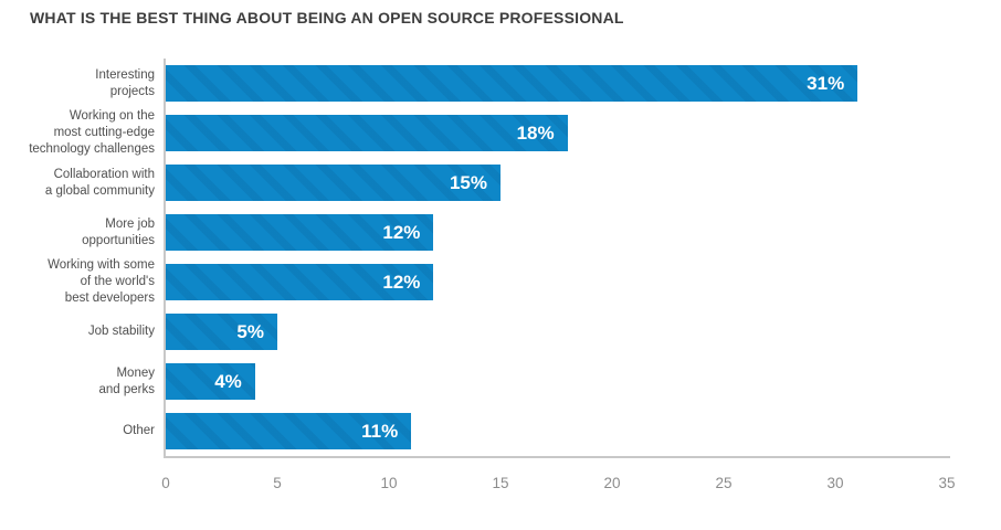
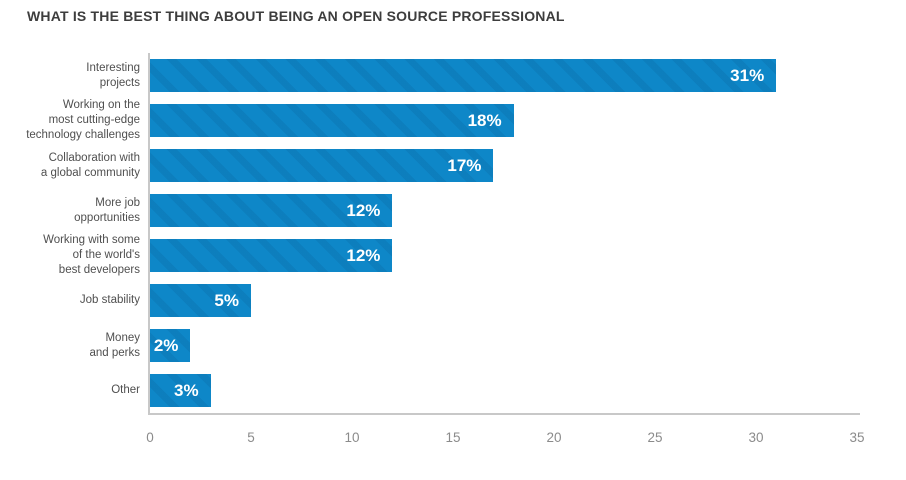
Collaboration with a global community: 15% -> 17%
Money and perks: 4% -> 2%
Other: 11% -> 3%
